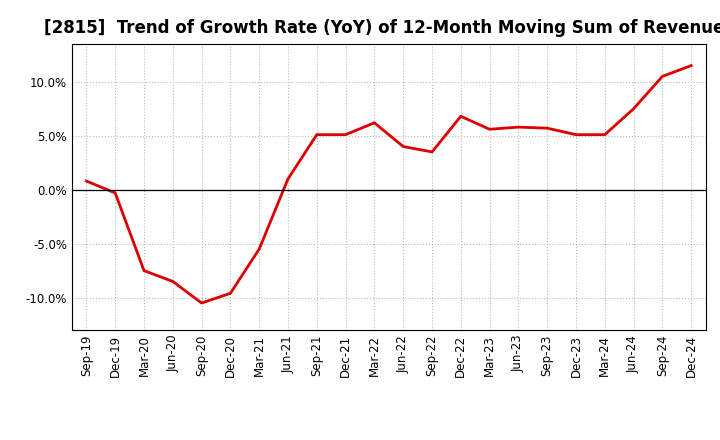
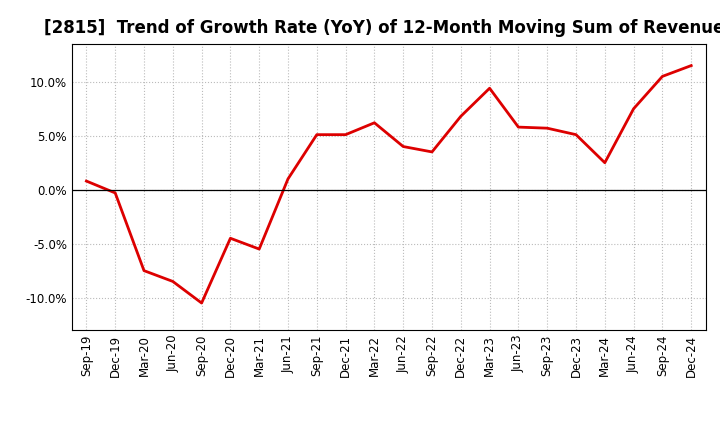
Dec-20: -9.6% -> -4.5%
Mar-23: 5.6% -> 9.4%
Mar-24: 5.1% -> 2.5%
